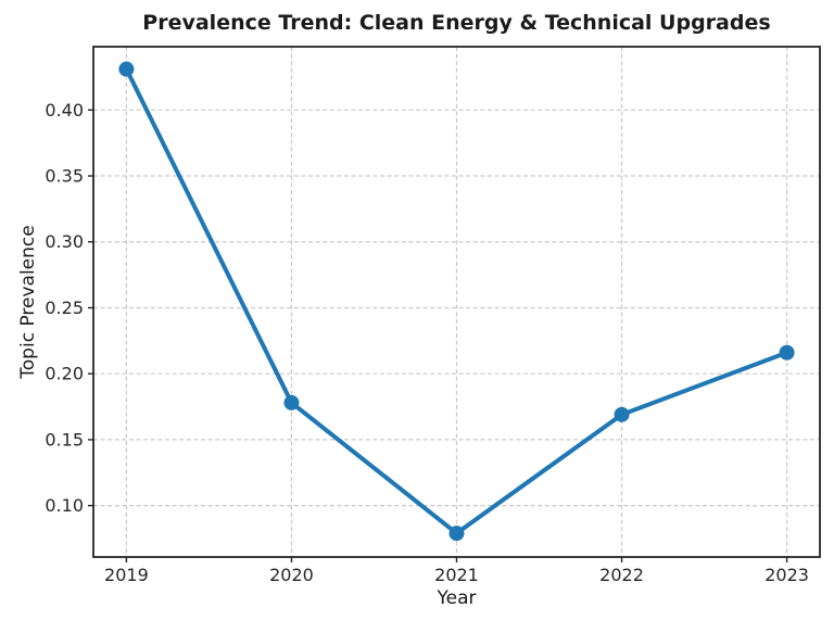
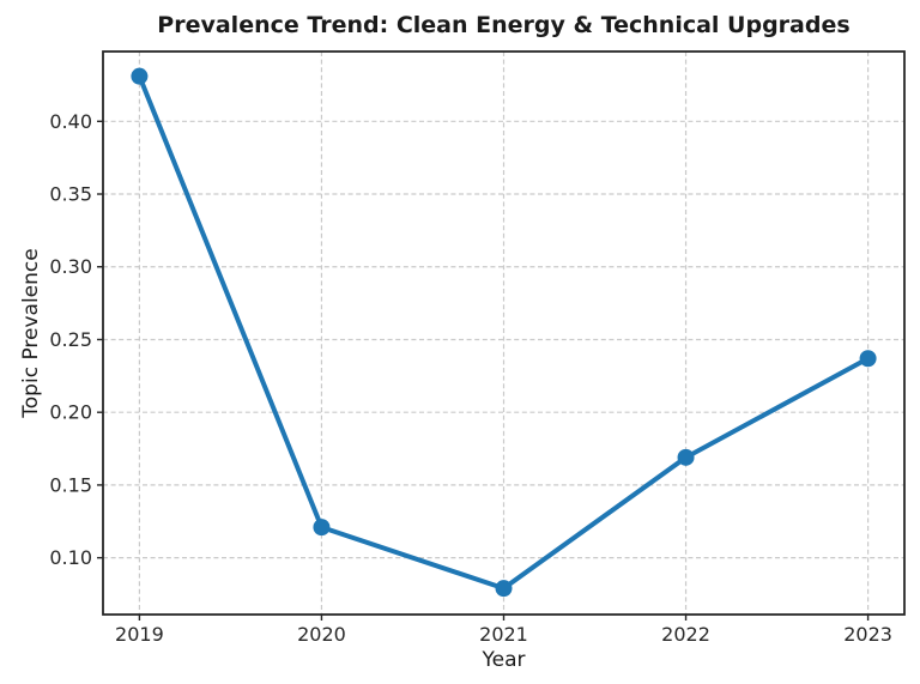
2020: 0.178 -> 0.121
2023: 0.216 -> 0.237
